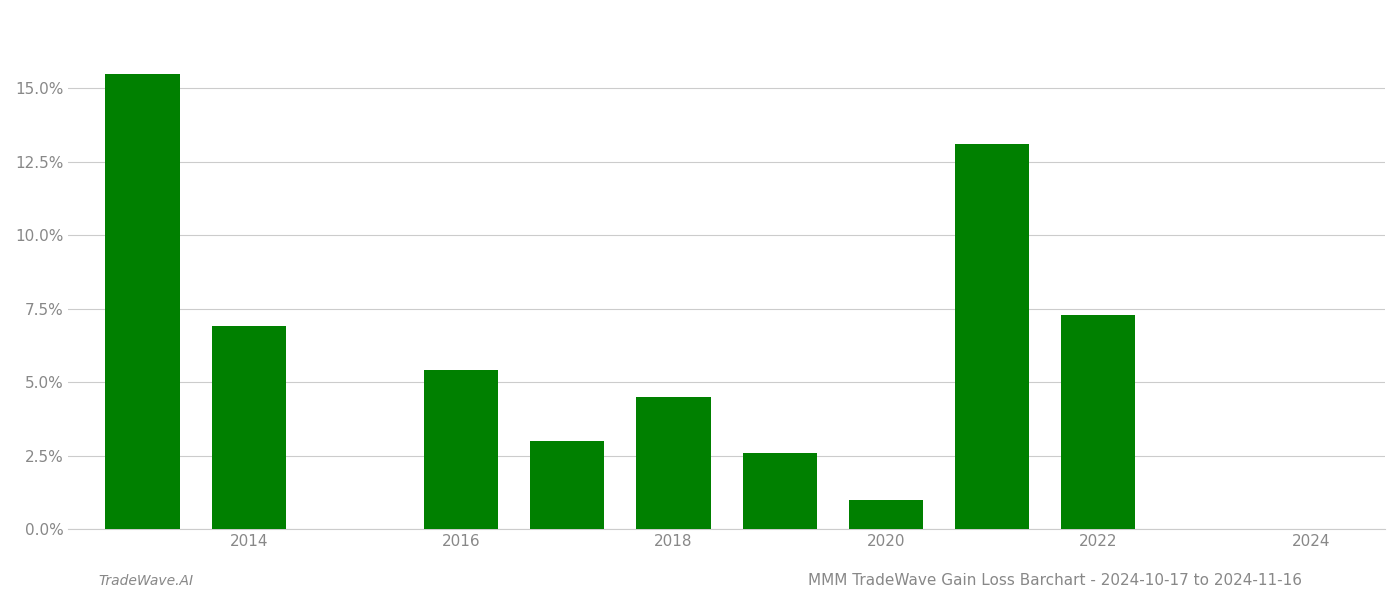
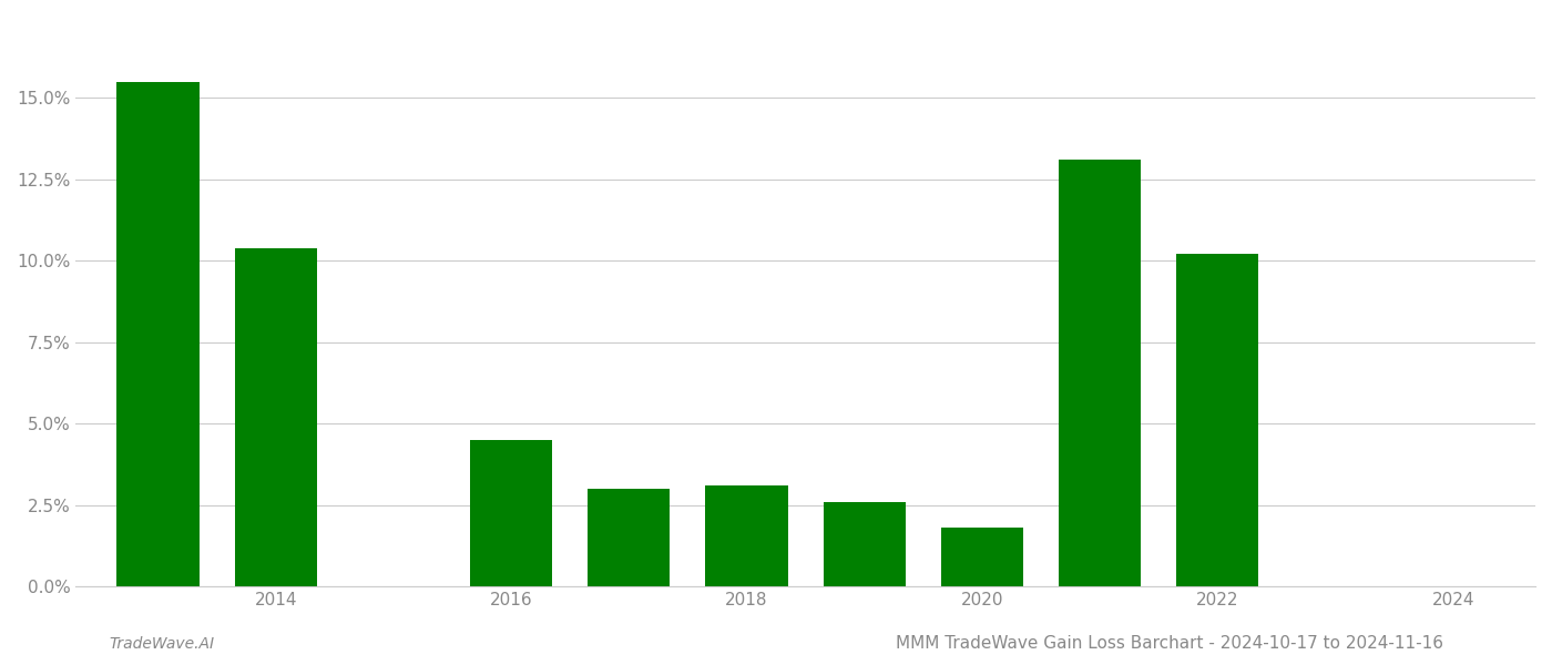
2014: 6.9% -> 10.4%
2016: 5.4% -> 4.5%
2018: 4.5% -> 3.1%
2020: 1.0% -> 1.8%
2022: 7.3% -> 10.2%
